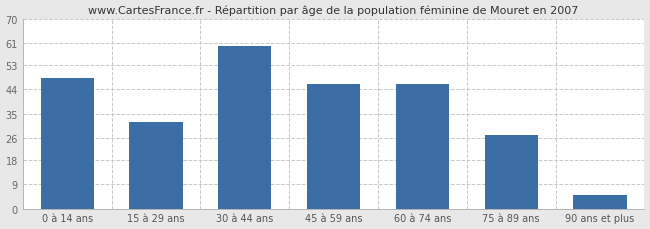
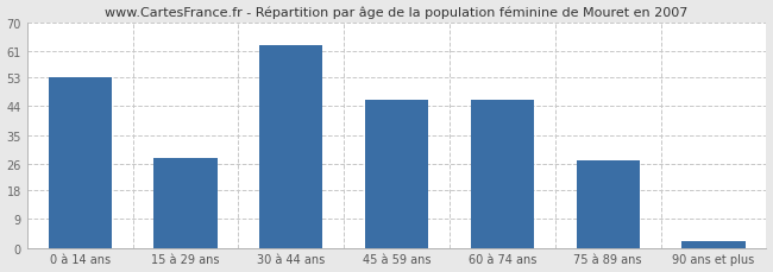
0 à 14 ans: 48 -> 53
15 à 29 ans: 32 -> 28
30 à 44 ans: 60 -> 63
90 ans et plus: 5 -> 2
